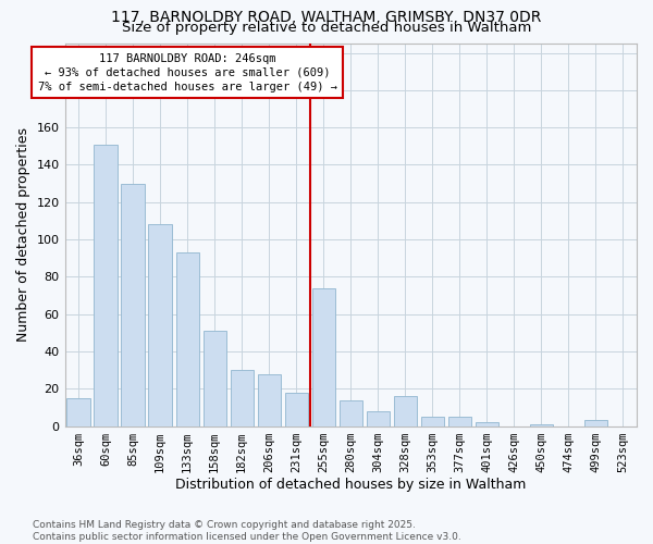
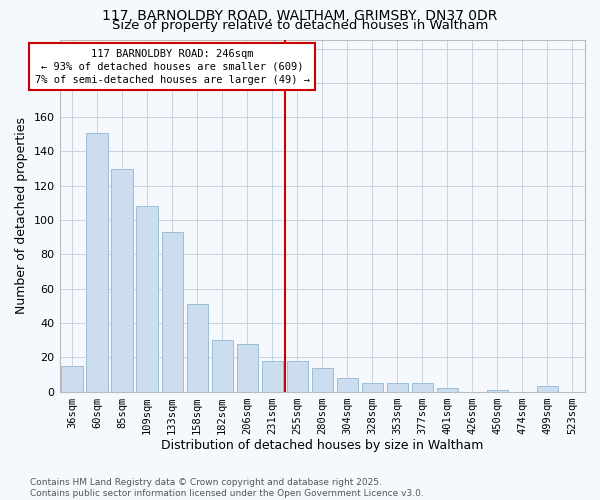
255sqm: 74 -> 18
328sqm: 16 -> 5
